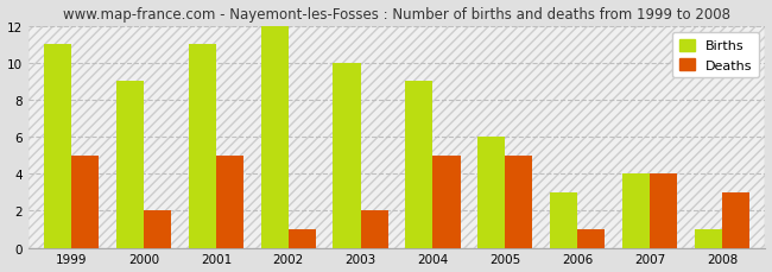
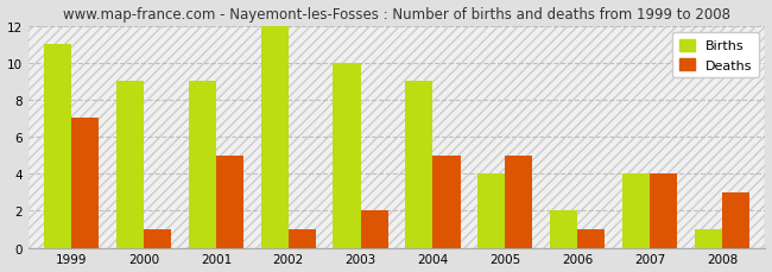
Deaths/1999: 5 -> 7
Deaths/2000: 2 -> 1
Births/2001: 11 -> 9
Births/2005: 6 -> 4
Births/2006: 3 -> 2
